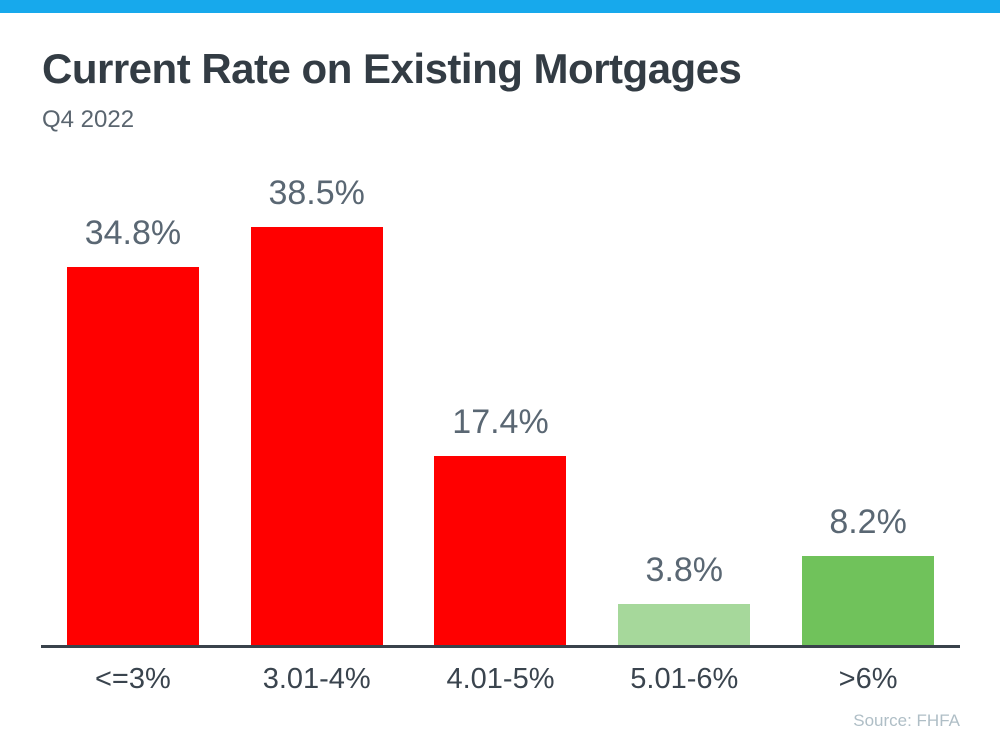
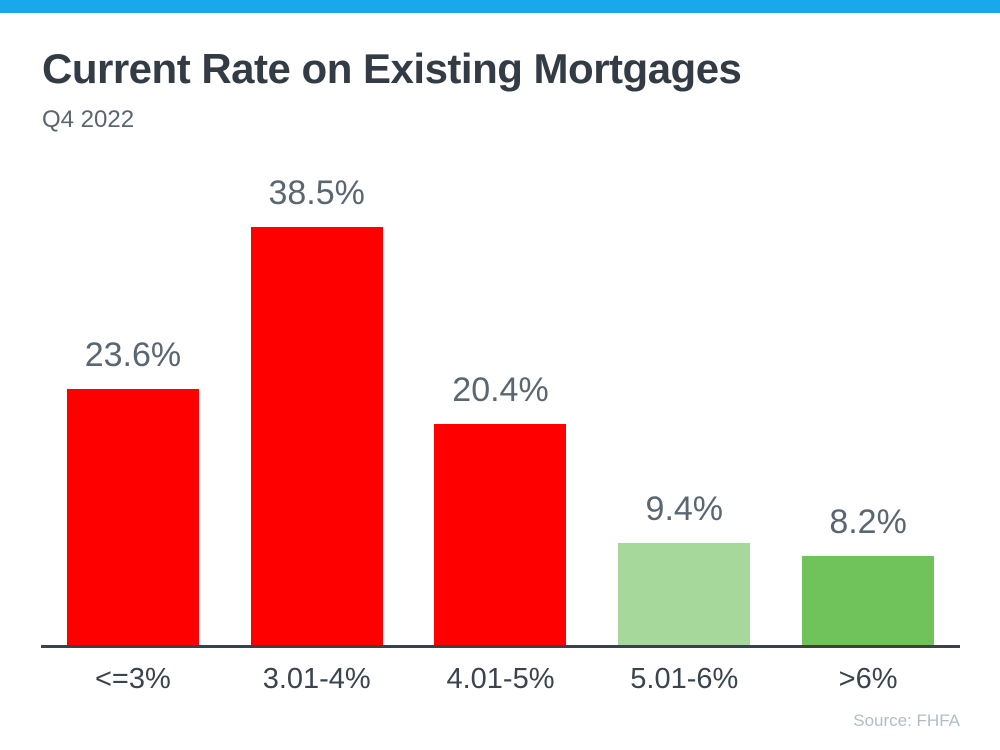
<=3%: 34.8% -> 23.6%
4.01-5%: 17.4% -> 20.4%
5.01-6%: 3.8% -> 9.4%
